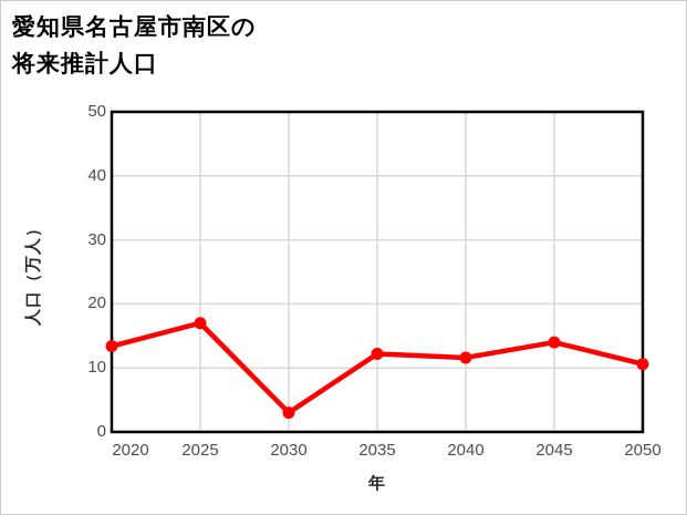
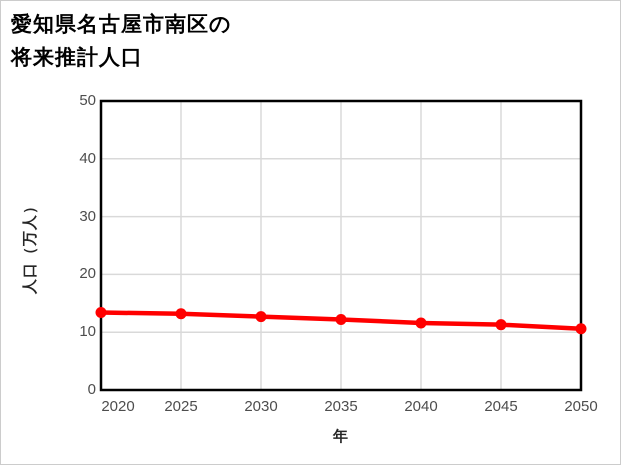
2025: 17 -> 13
2030: 3 -> 13
2045: 14 -> 11
